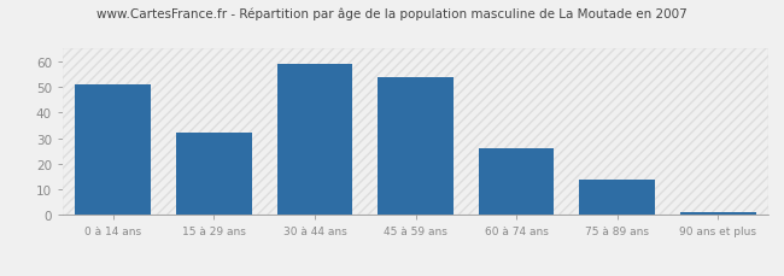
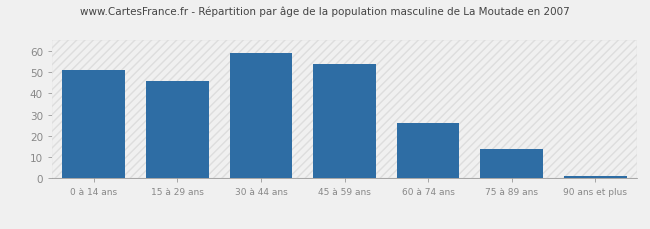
15 à 29 ans: 32 -> 46
